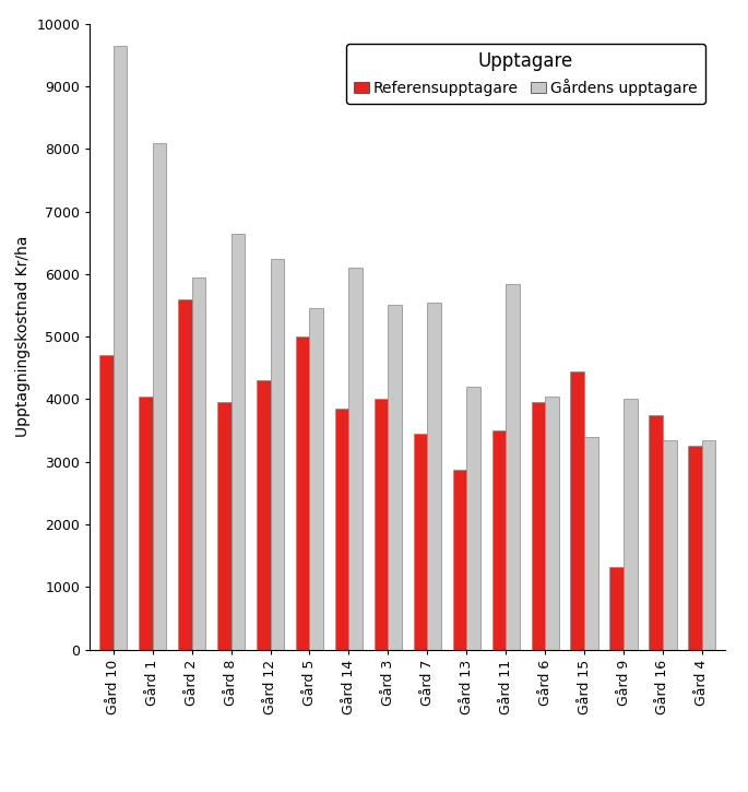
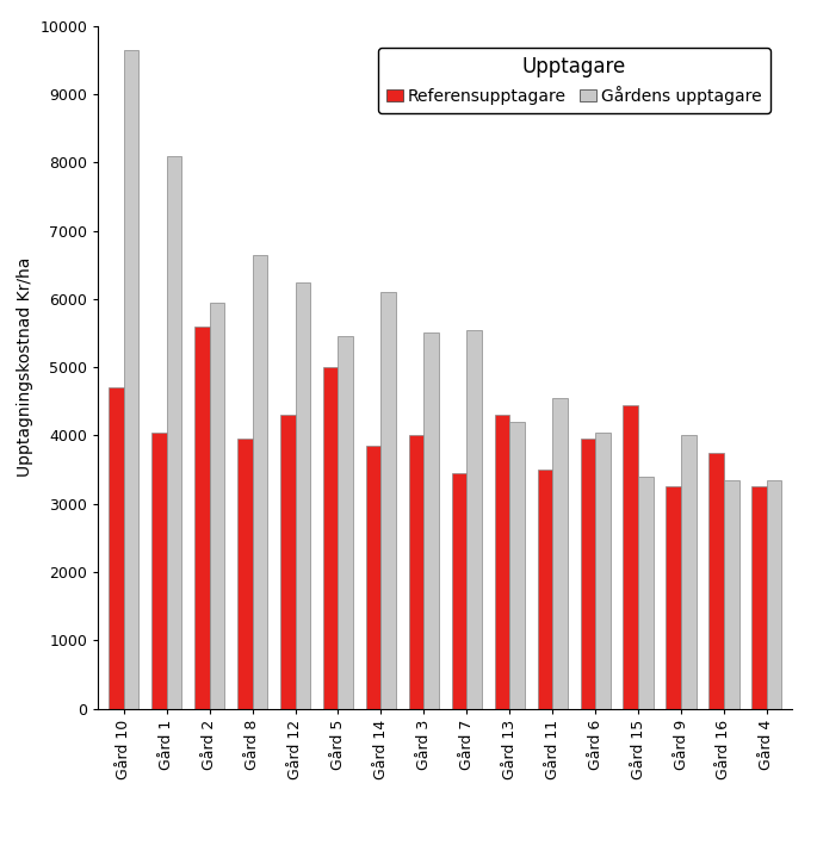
Referensupptagare/Gård 13: 2880 -> 4300
Gårdens upptagare/Gård 11: 5840 -> 4550
Referensupptagare/Gård 9: 1320 -> 3250
